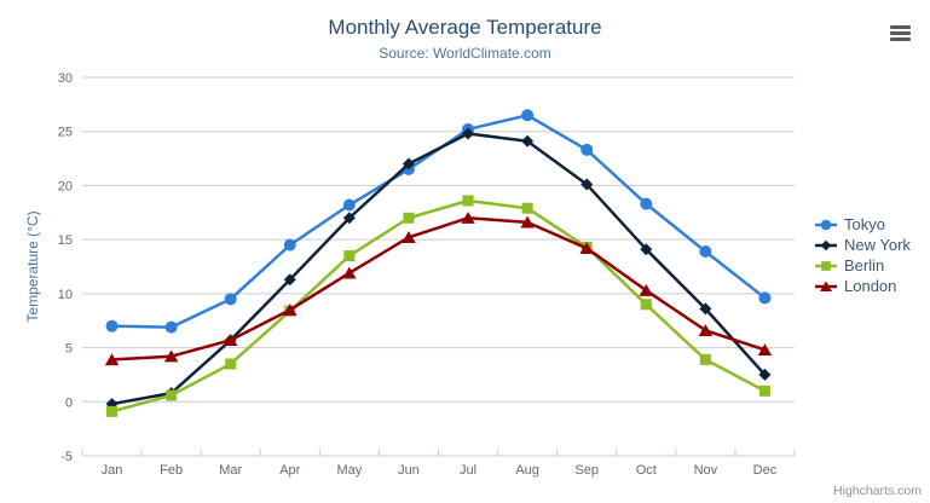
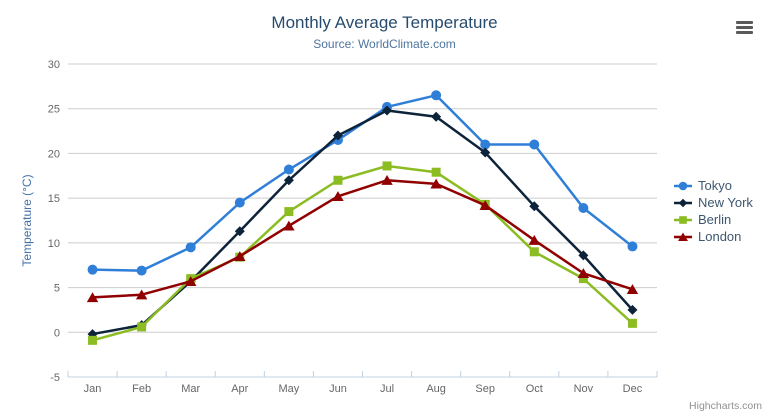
Berlin/Mar: 4 -> 6
Tokyo/Sep: 23 -> 21
Tokyo/Oct: 18 -> 21
Berlin/Nov: 4 -> 6
